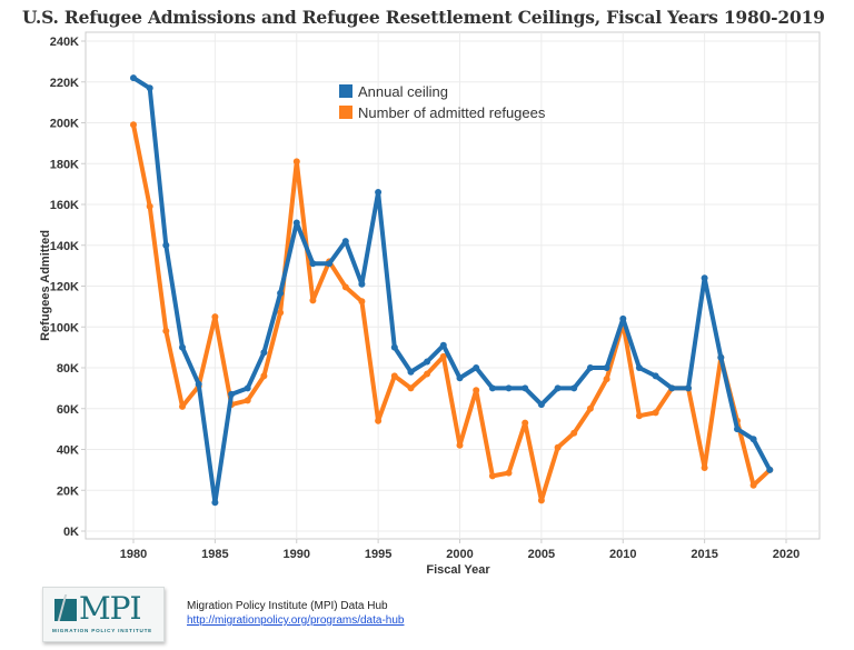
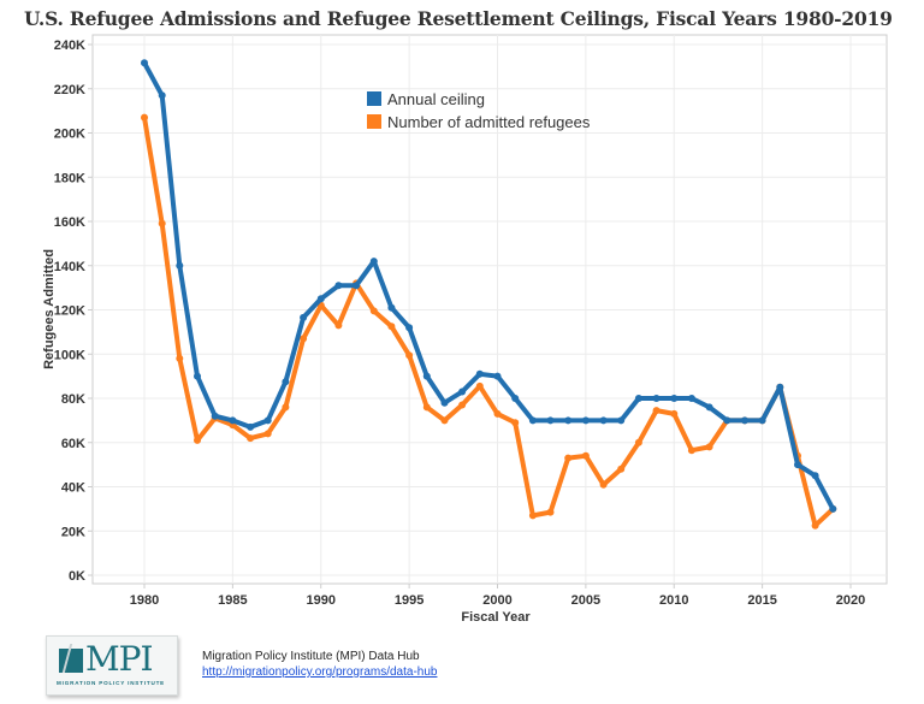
Annual ceiling/1980: 222K -> 232K
Number of admitted refugees/1980: 199K -> 207K
Annual ceiling/1985: 14K -> 70K
Number of admitted refugees/1985: 105K -> 68K
Annual ceiling/1990: 151K -> 125K
Number of admitted refugees/1990: 181K -> 122K
Annual ceiling/1995: 166K -> 112K
Number of admitted refugees/1995: 54K -> 100K
Annual ceiling/2000: 75K -> 90K
Number of admitted refugees/2000: 42K -> 73K
Annual ceiling/2005: 62K -> 70K
Number of admitted refugees/2005: 15K -> 54K
Annual ceiling/2010: 104K -> 80K
Number of admitted refugees/2010: 102K -> 73K
Annual ceiling/2015: 124K -> 70K
Number of admitted refugees/2015: 31K -> 70K
